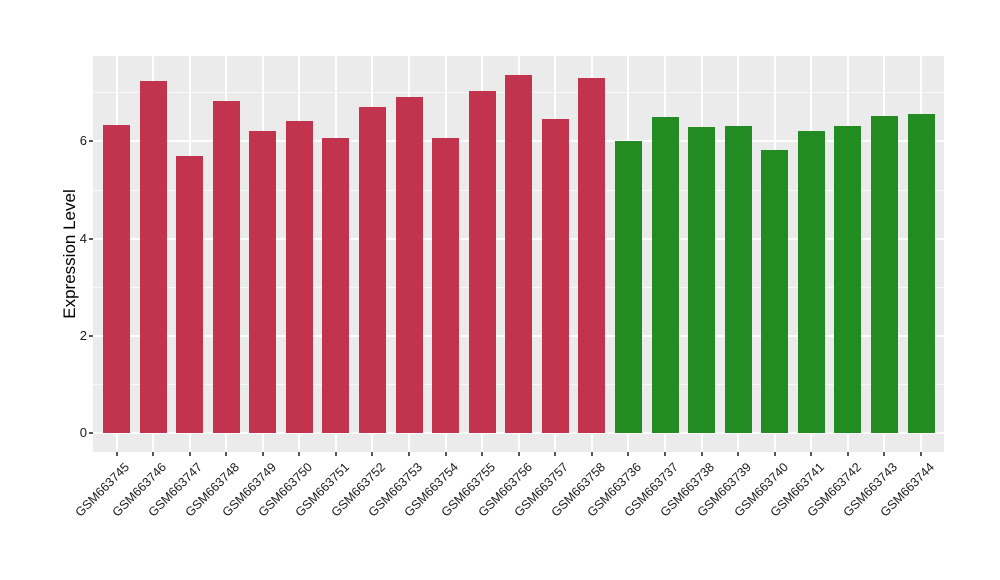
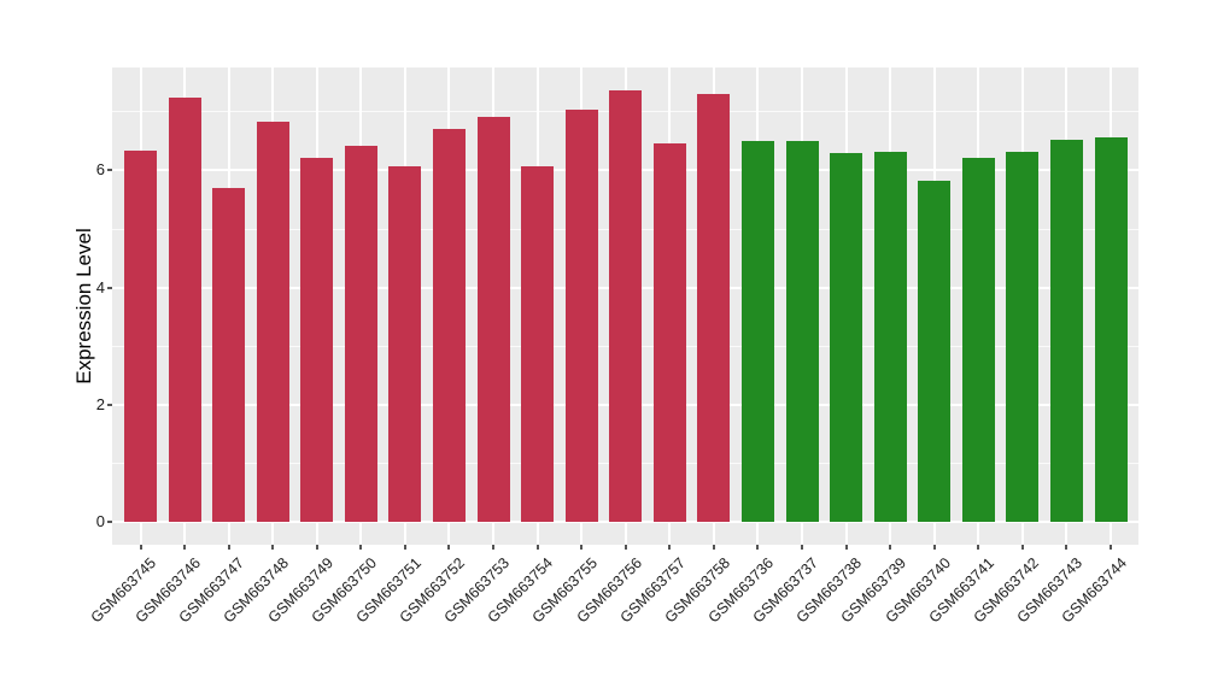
GSM663736: 6.0 -> 6.5
